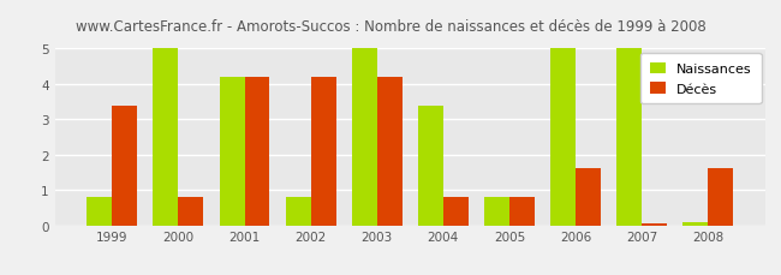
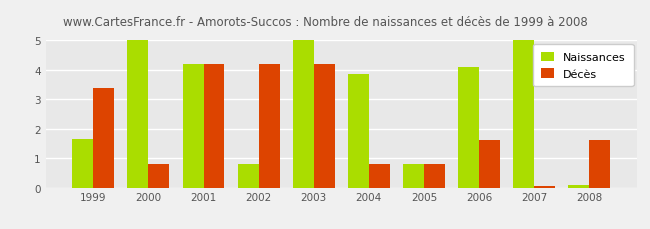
Naissances/1999: 0.80 -> 1.65
Naissances/2004: 3.40 -> 3.85
Naissances/2006: 5.00 -> 4.10
